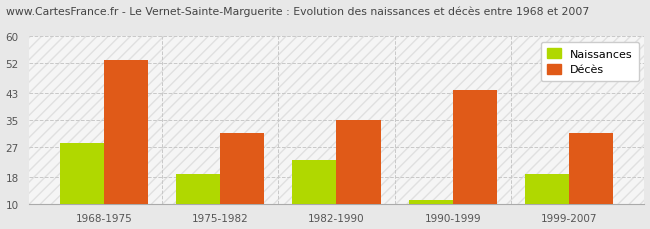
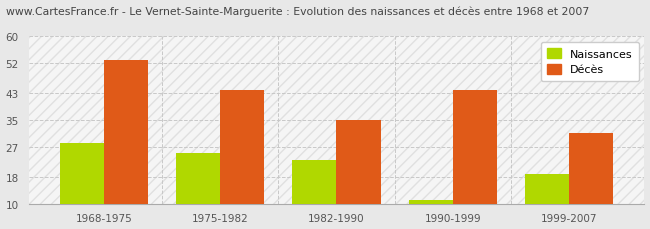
Naissances/1975-1982: 19 -> 25
Décès/1975-1982: 31 -> 44
